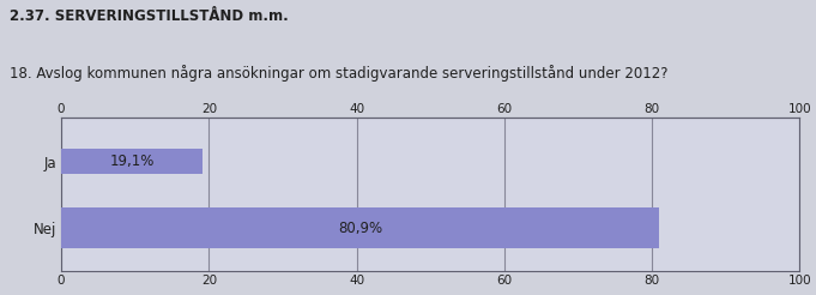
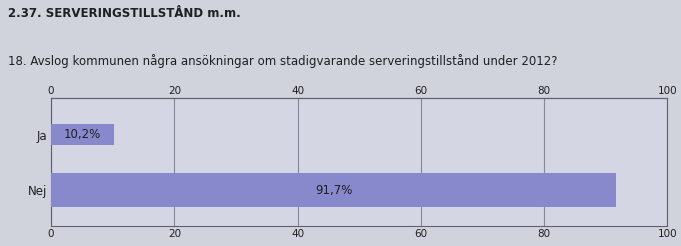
Ja: 19,1% -> 10,2%
Nej: 80,9% -> 91,7%
